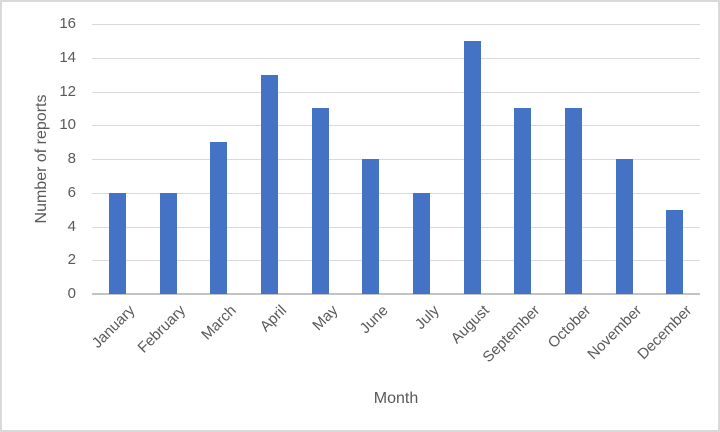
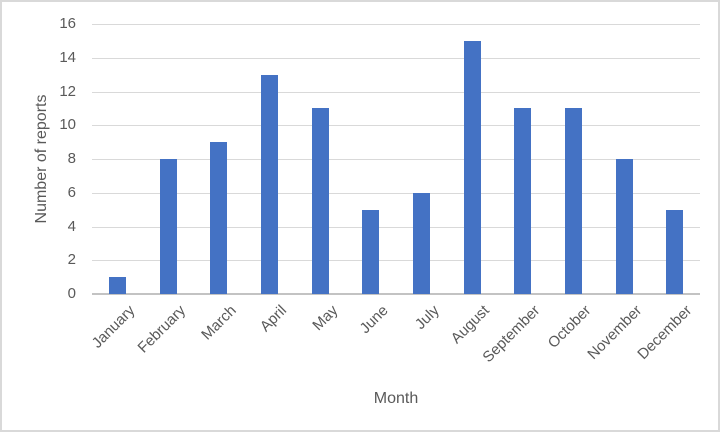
January: 6 -> 1
February: 6 -> 8
June: 8 -> 5
